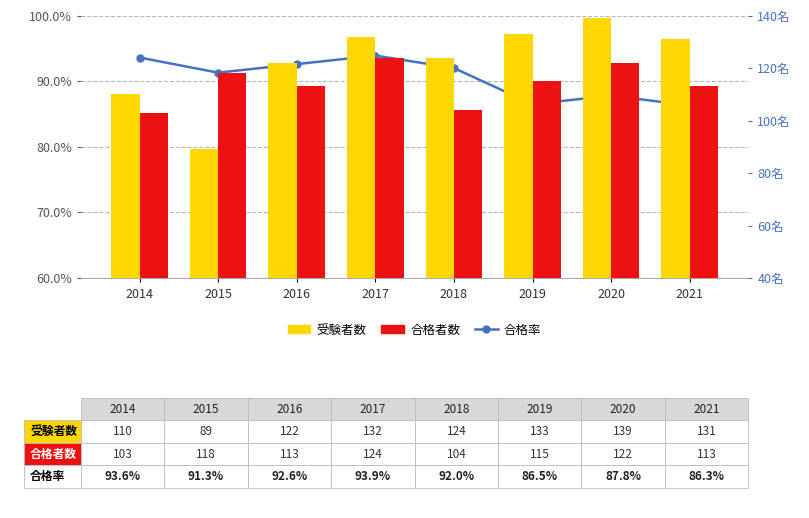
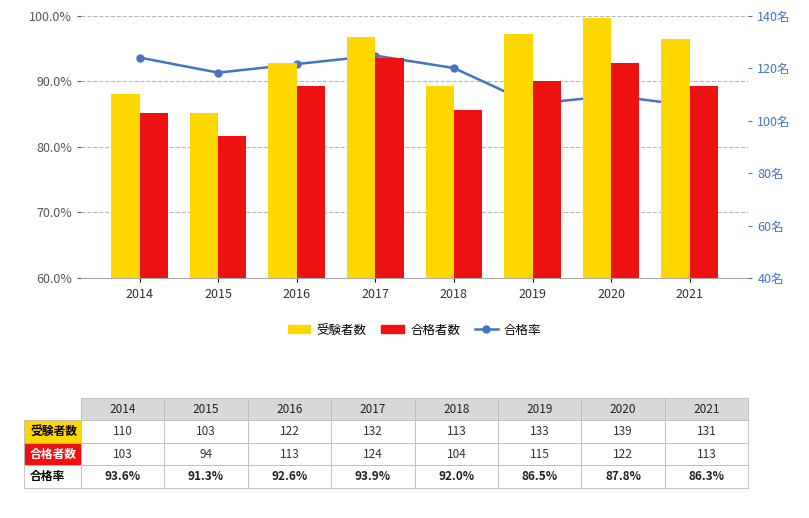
受験者数/2015: 89 -> 103
合格者数/2015: 118 -> 94
受験者数/2018: 124 -> 113
